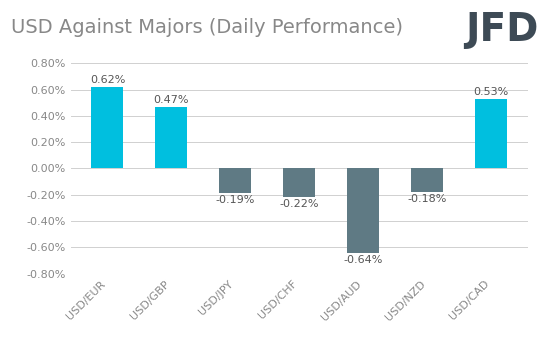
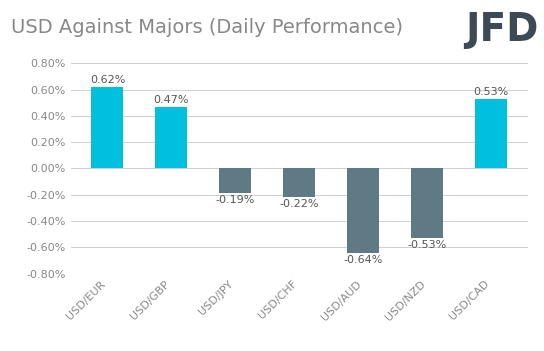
USD/NZD: -0.18% -> -0.53%
